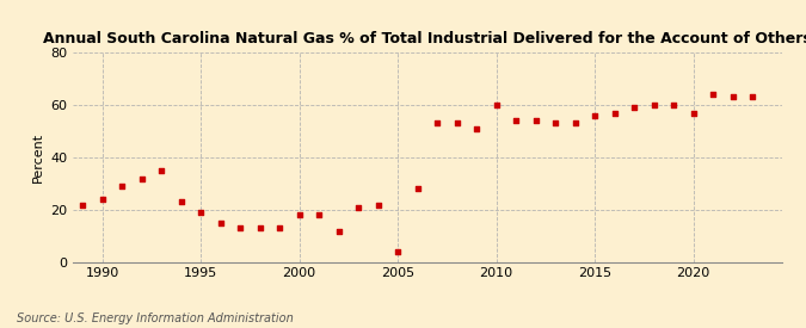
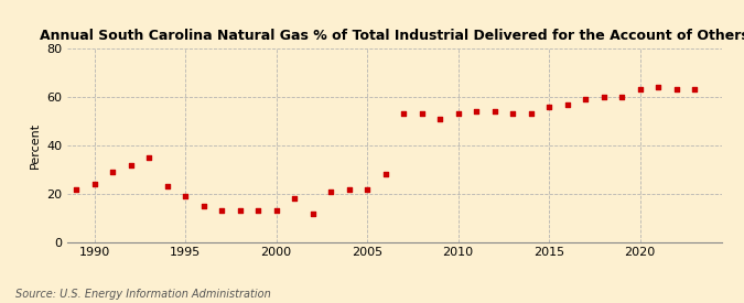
2000: 18 -> 13
2005: 4 -> 22
2010: 60 -> 53
2020: 57 -> 63
